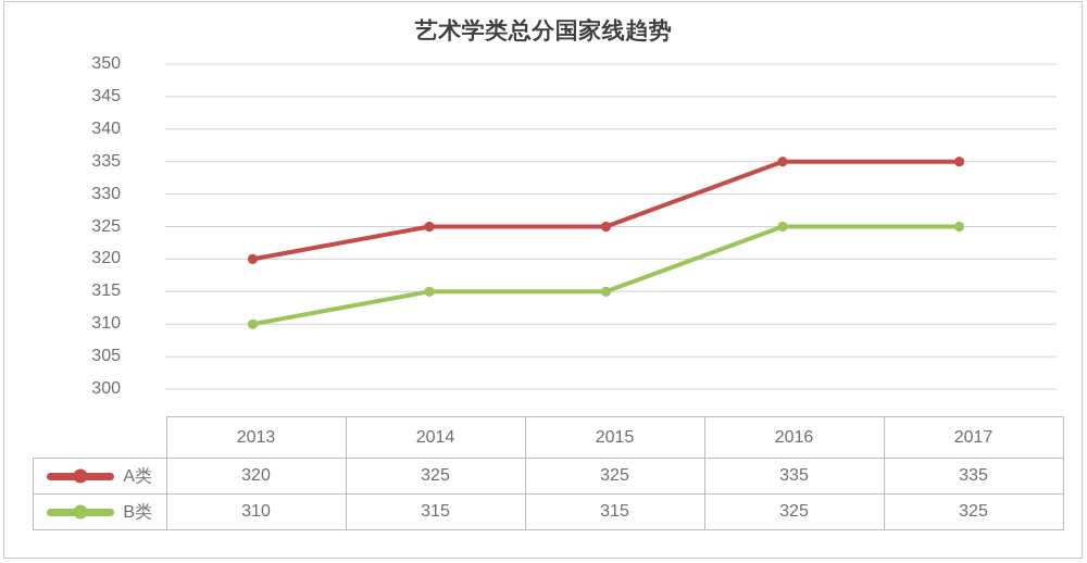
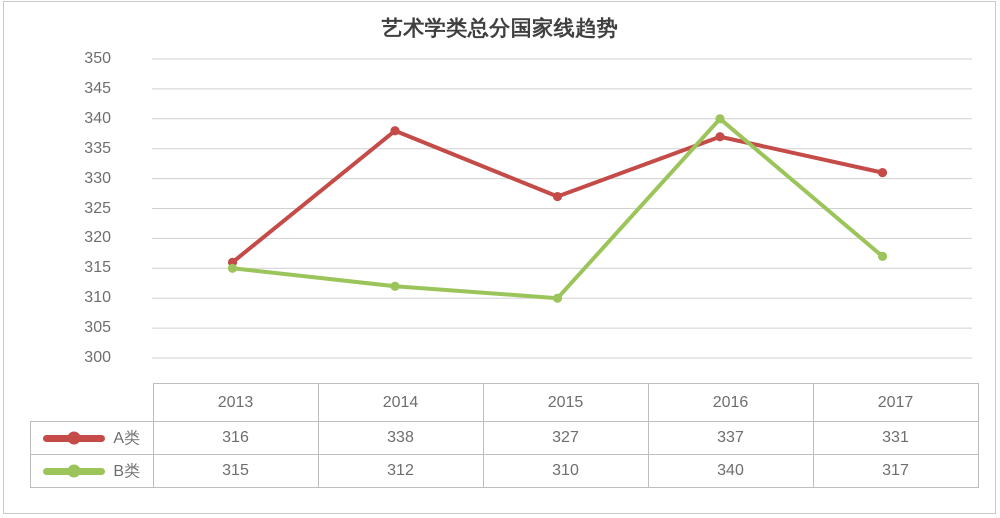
A类/2013: 320 -> 316
B类/2013: 310 -> 315
A类/2014: 325 -> 338
B类/2014: 315 -> 312
A类/2015: 325 -> 327
B类/2015: 315 -> 310
A类/2016: 335 -> 337
B类/2016: 325 -> 340
A类/2017: 335 -> 331
B类/2017: 325 -> 317
